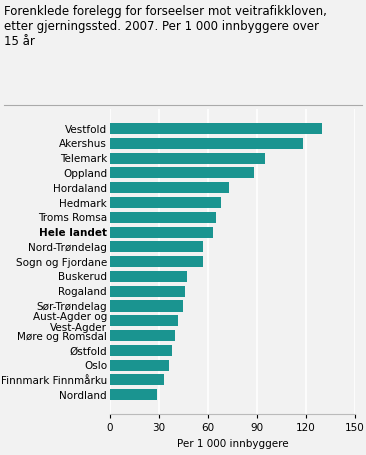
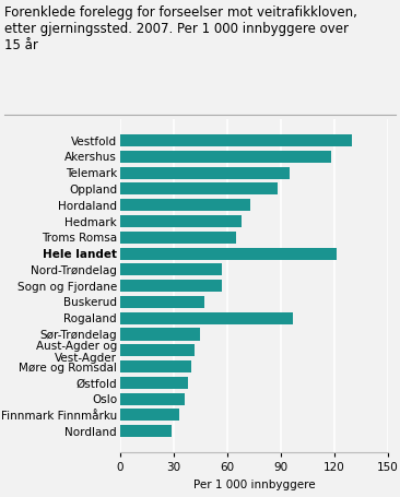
Hele landet: 63 -> 121
Rogaland: 46 -> 97
